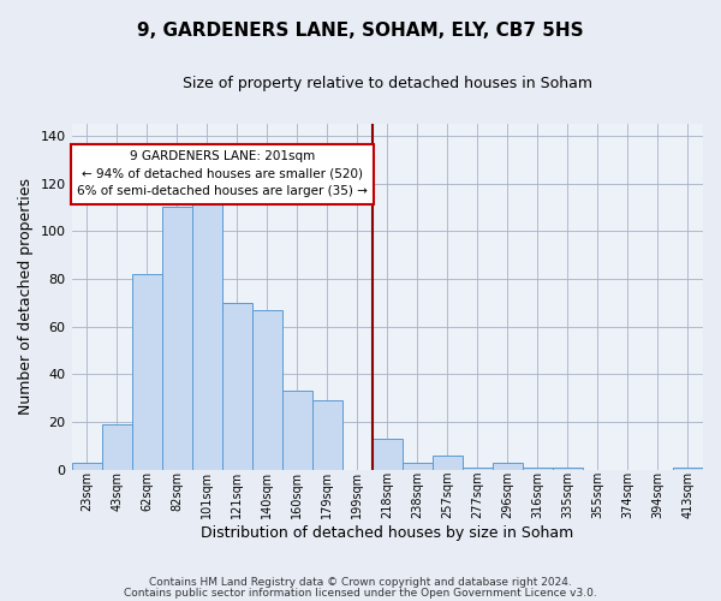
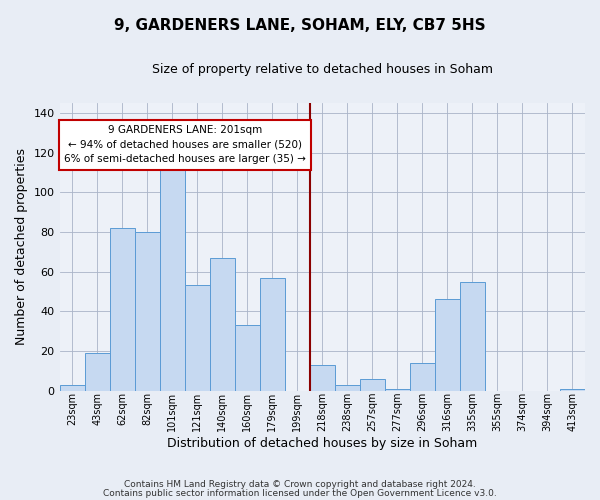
82sqm: 110 -> 80
121sqm: 70 -> 53
179sqm: 29 -> 57
296sqm: 3 -> 14
316sqm: 1 -> 46
335sqm: 1 -> 55
